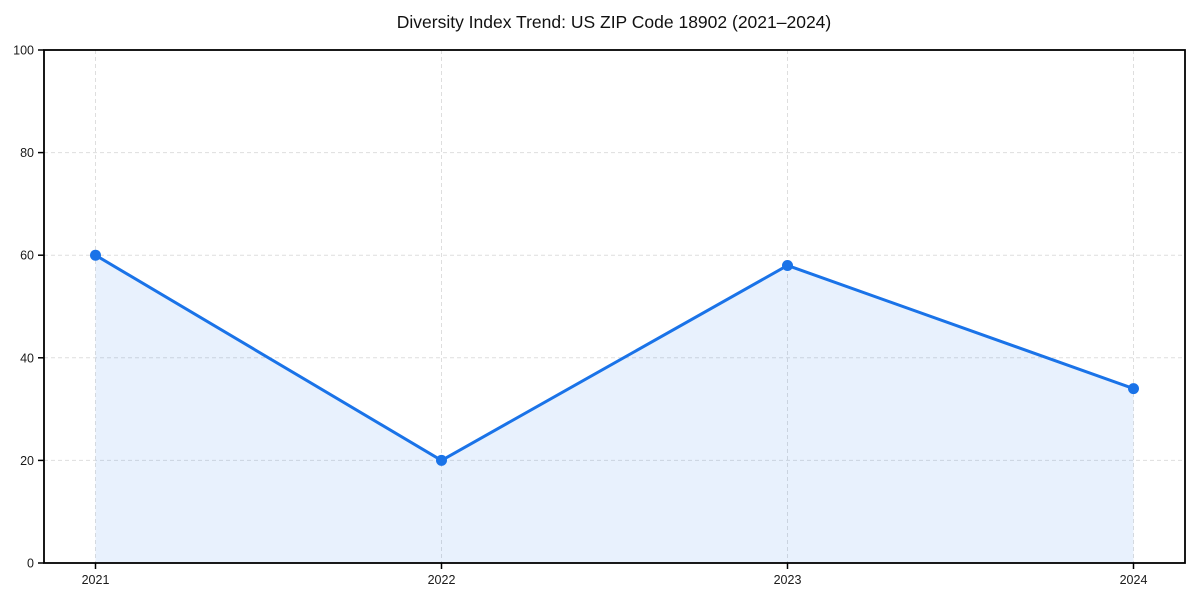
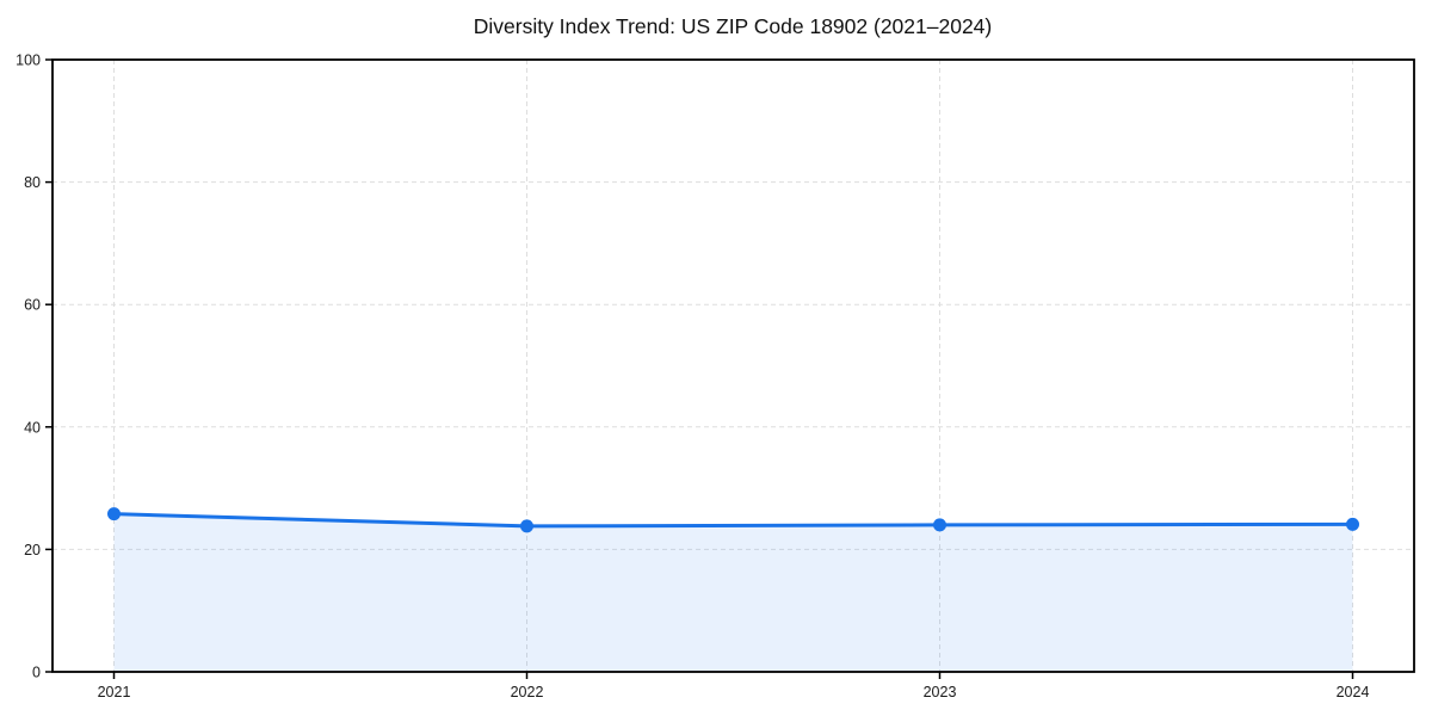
2021: 60 -> 26
2022: 20 -> 24
2023: 58 -> 24
2024: 34 -> 24
